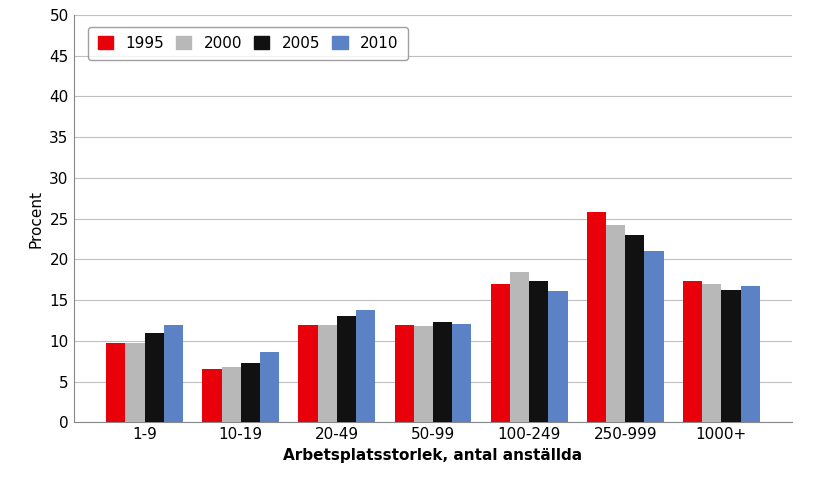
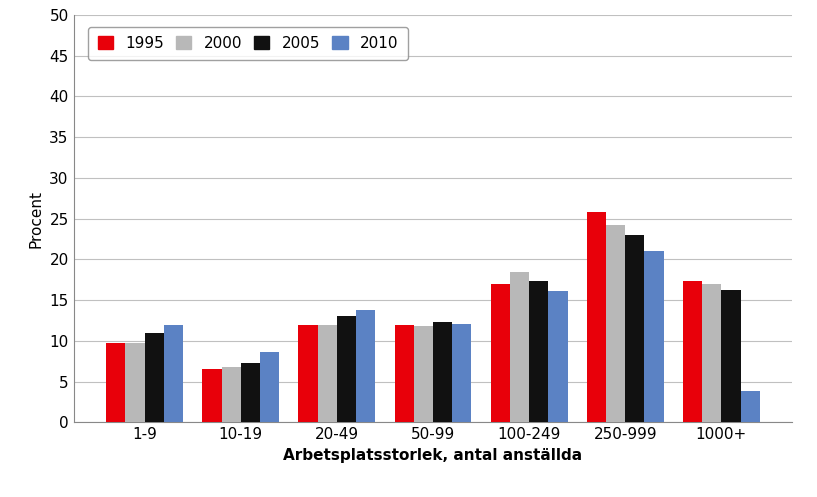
2010/1000+: 16.7 -> 3.8
